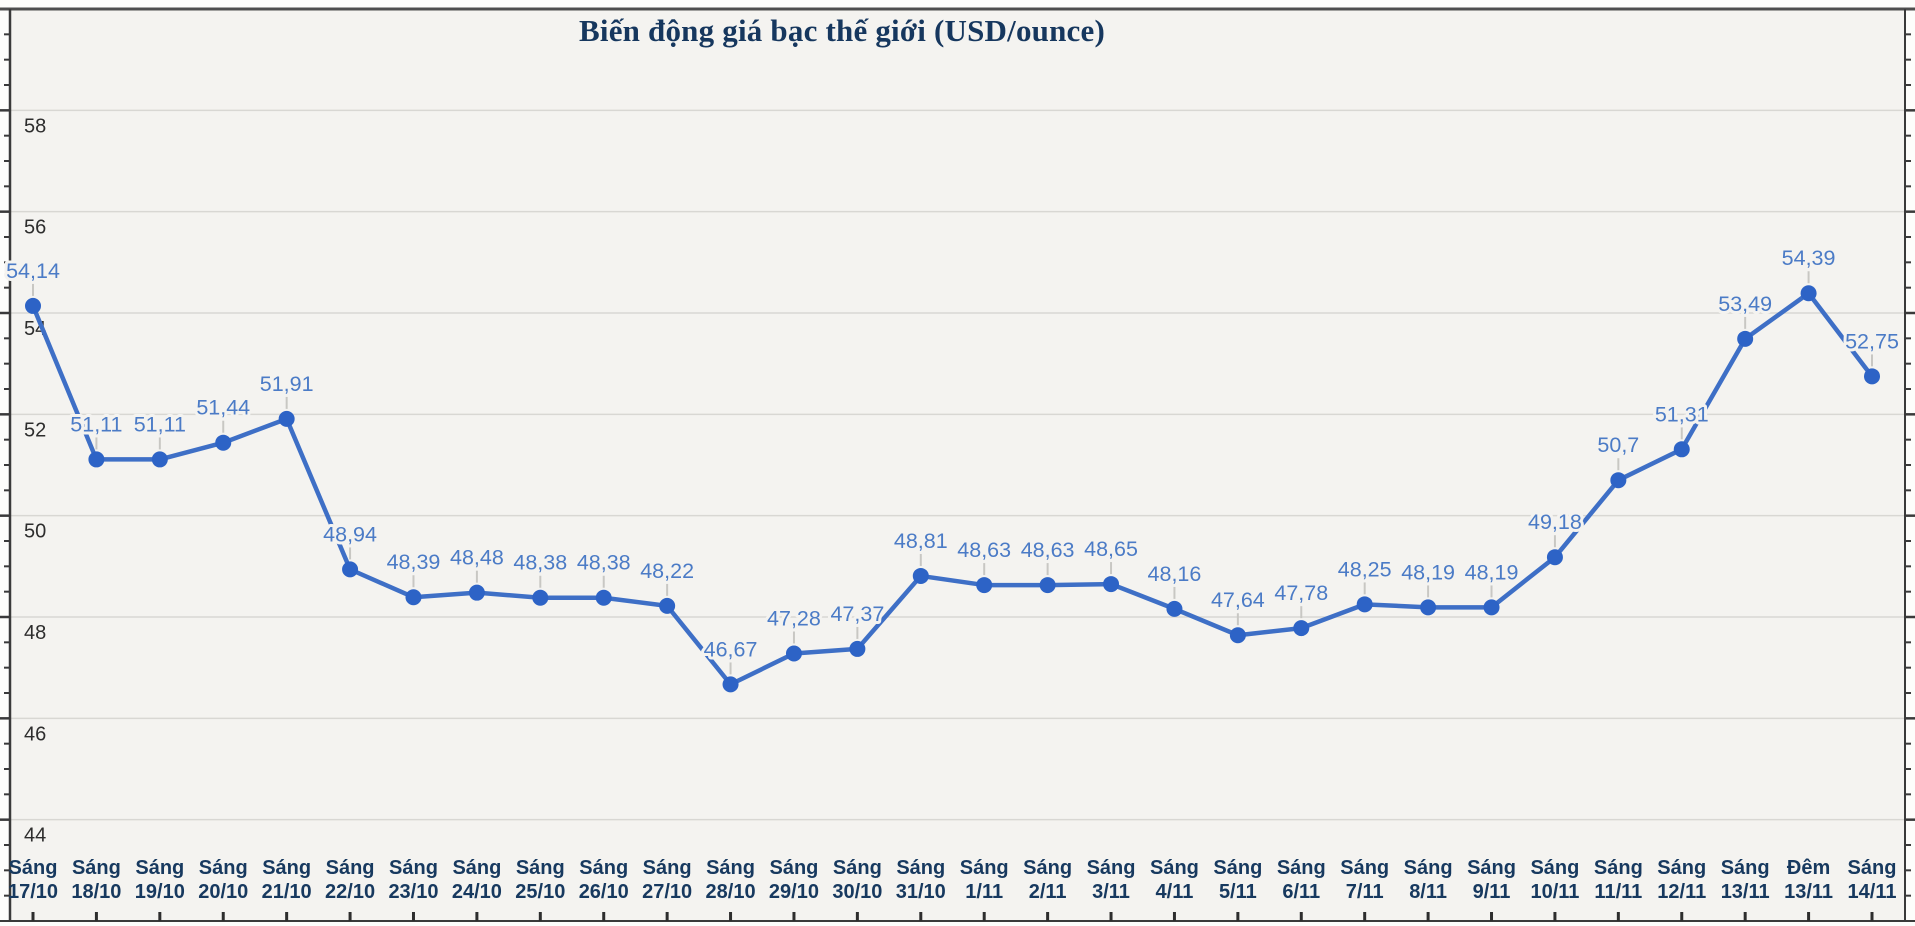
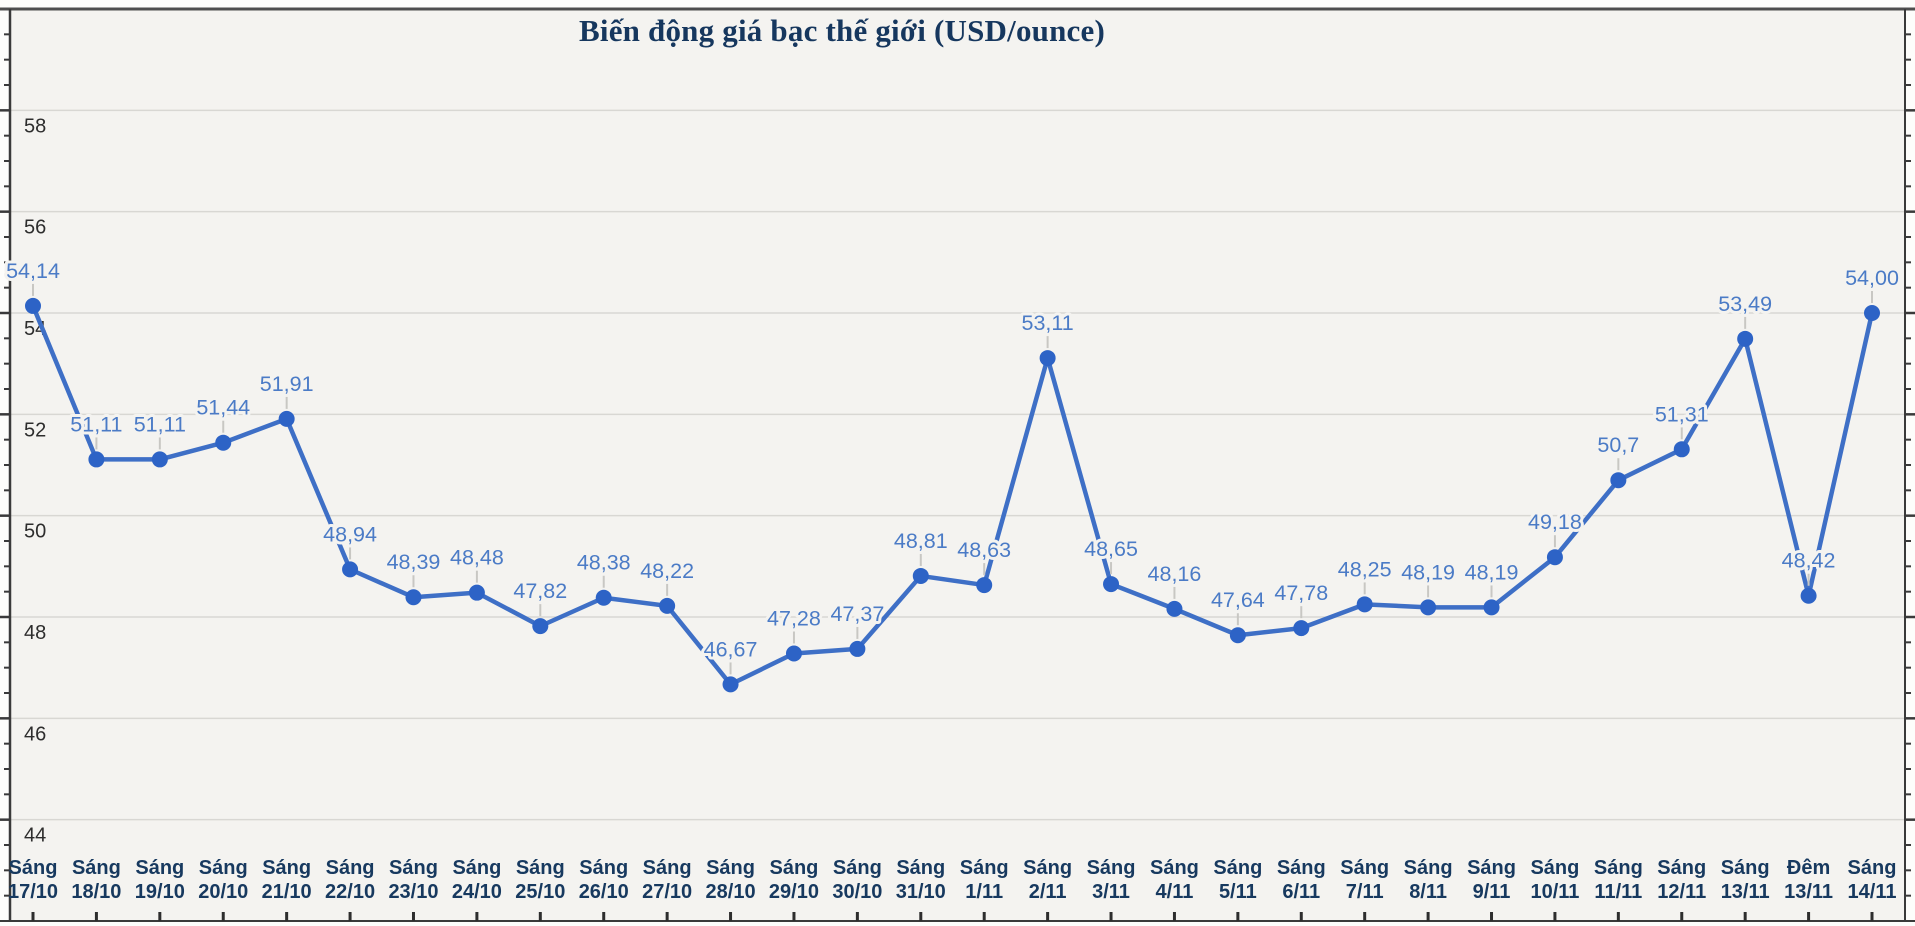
Sáng 25/10: 48,38 -> 47,82
Sáng 2/11: 48,63 -> 53,11
Đêm 13/11: 54,39 -> 48,42
Sáng 14/11: 52,75 -> 54,00
